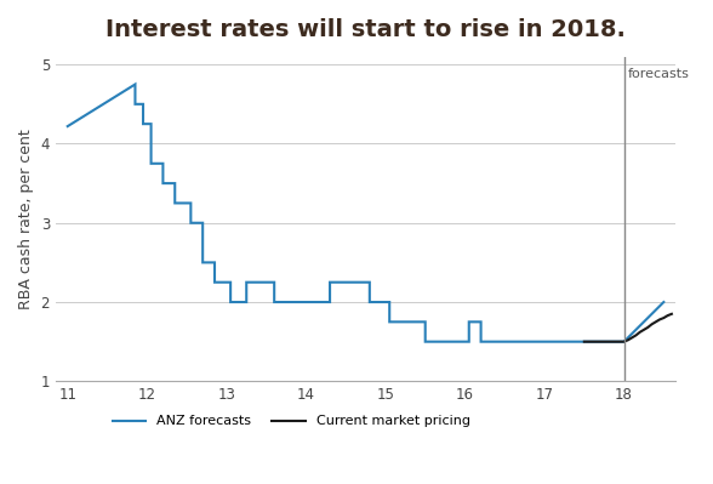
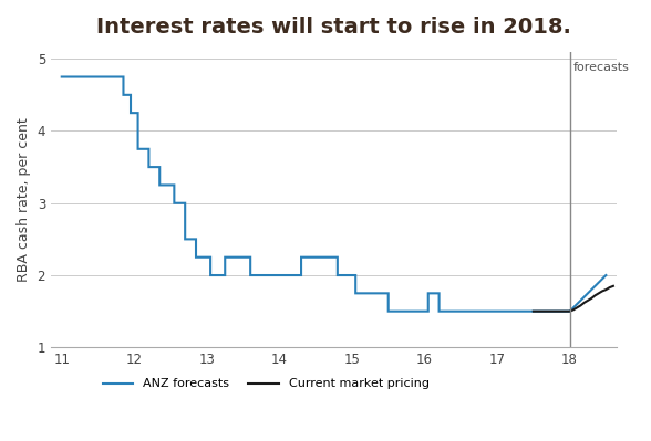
ANZ forecasts/11: 4.22 -> 4.75
